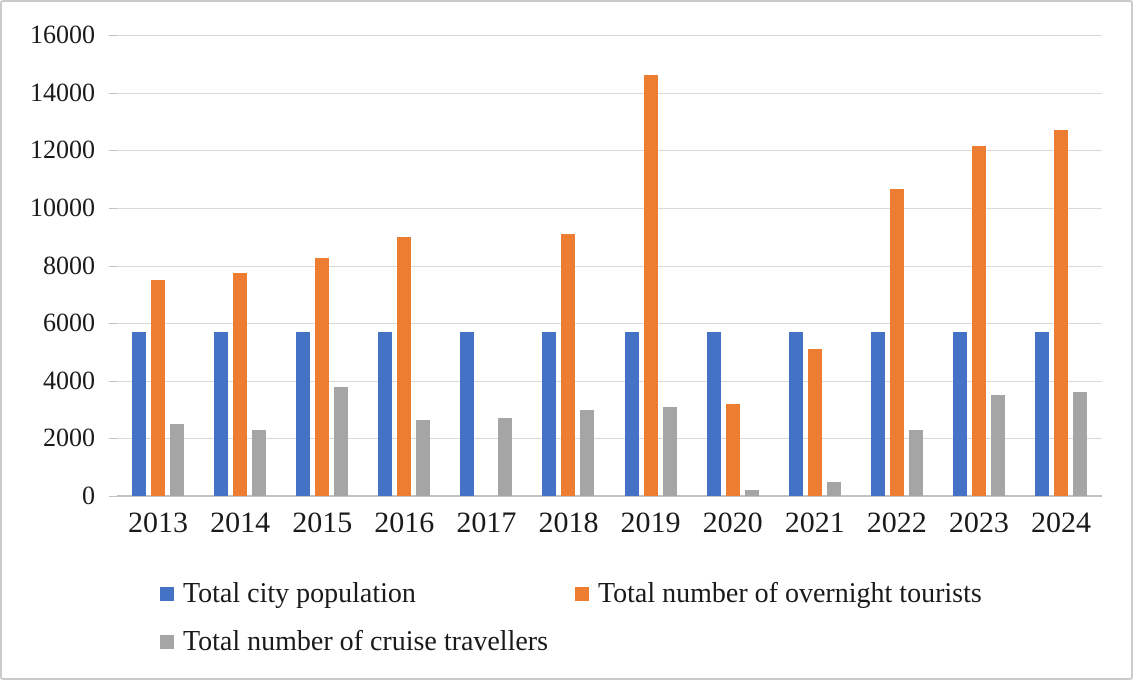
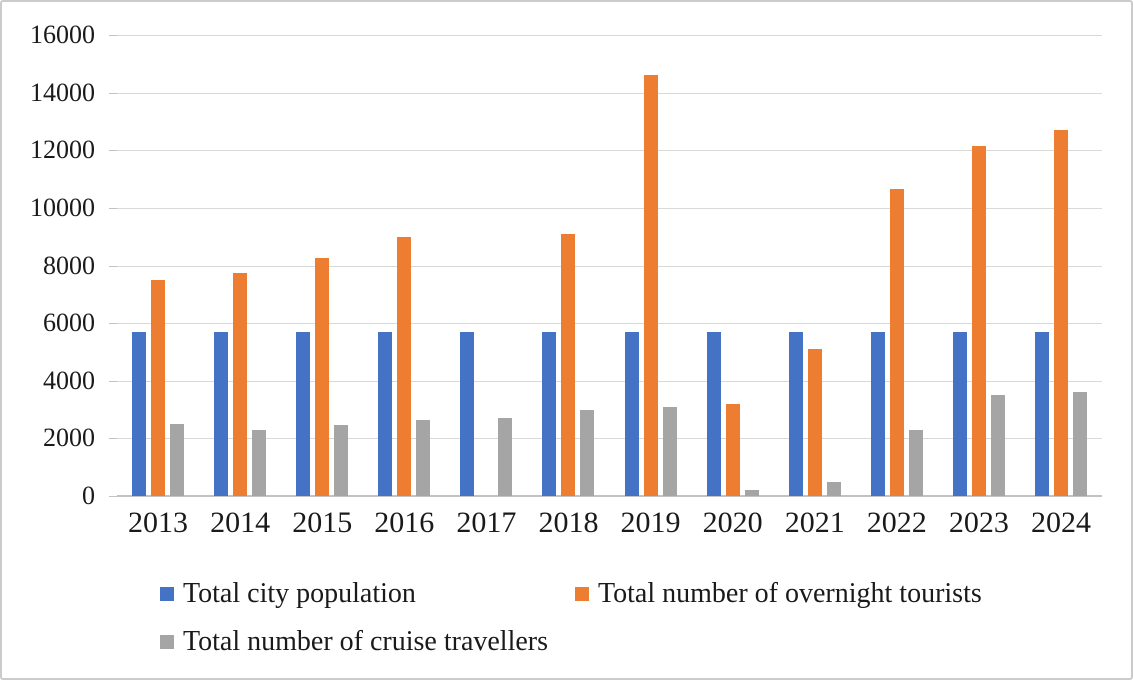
Total number of cruise travellers/2015: 3800 -> 2400
